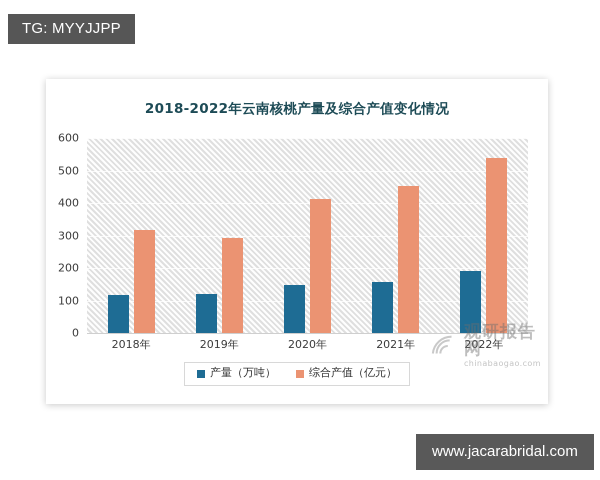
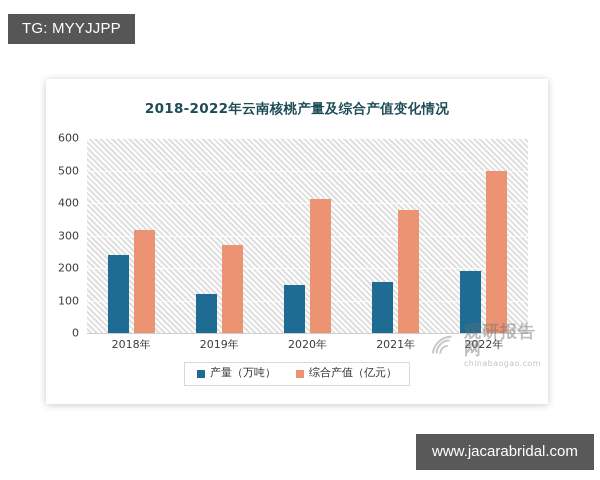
产量（万吨）/2018年: 120 -> 240
综合产值（亿元）/2019年: 290 -> 270
综合产值（亿元）/2021年: 450 -> 380
综合产值（亿元）/2022年: 540 -> 500
